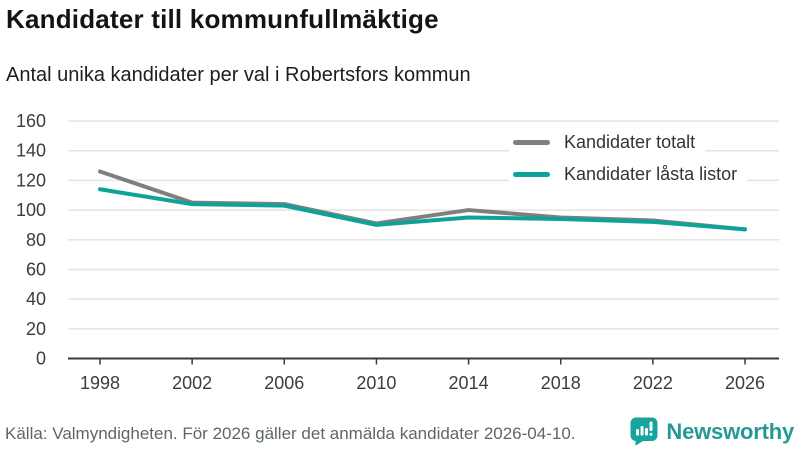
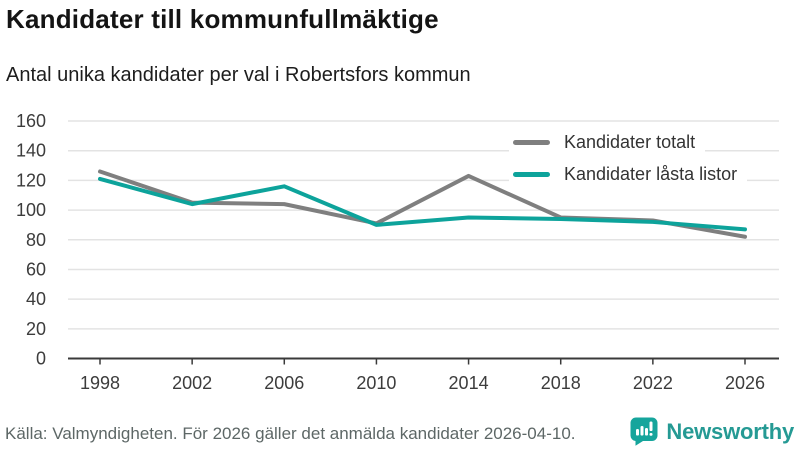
Kandidater låsta listor/1998: 114 -> 121
Kandidater låsta listor/2006: 103 -> 116
Kandidater totalt/2014: 100 -> 123
Kandidater totalt/2026: 87 -> 82
